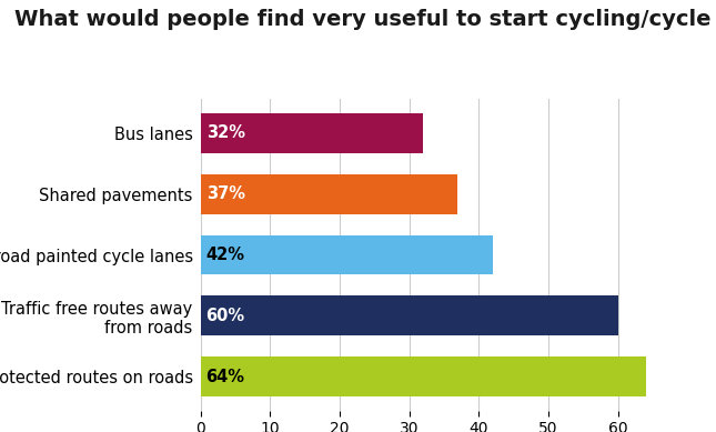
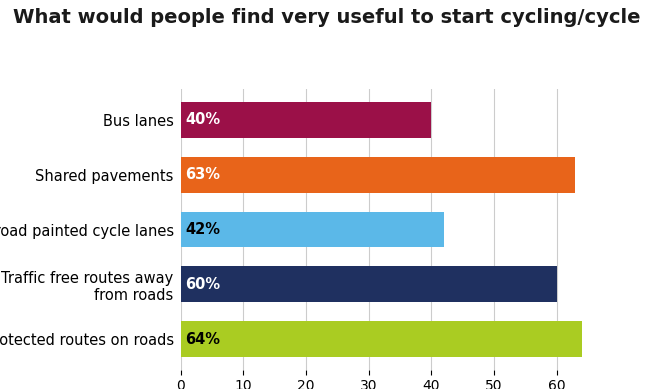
Bus lanes: 32% -> 40%
Shared pavements: 37% -> 63%
